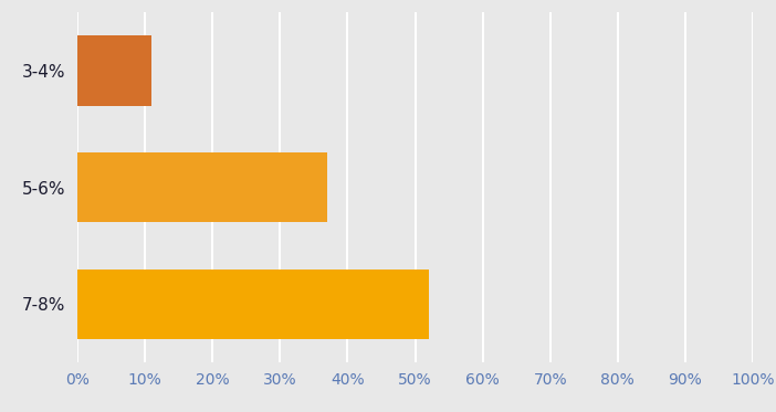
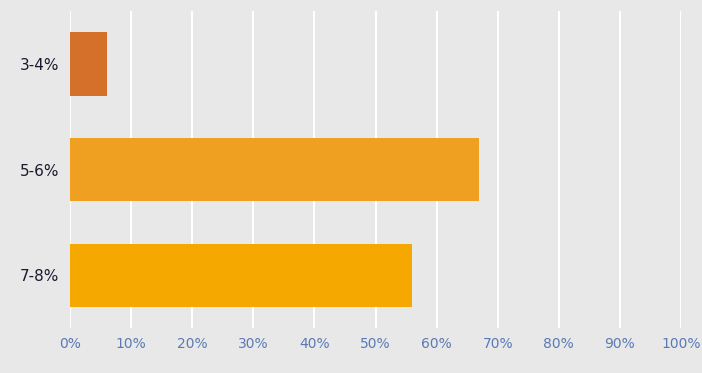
3-4%: 11% -> 6%
5-6%: 37% -> 67%
7-8%: 52% -> 56%
